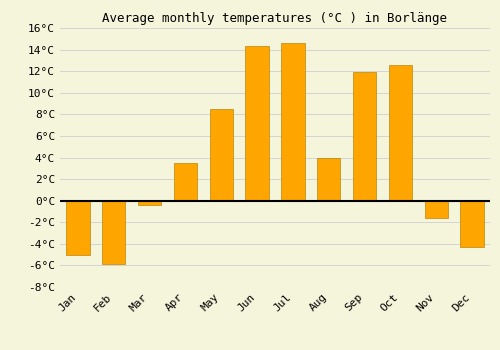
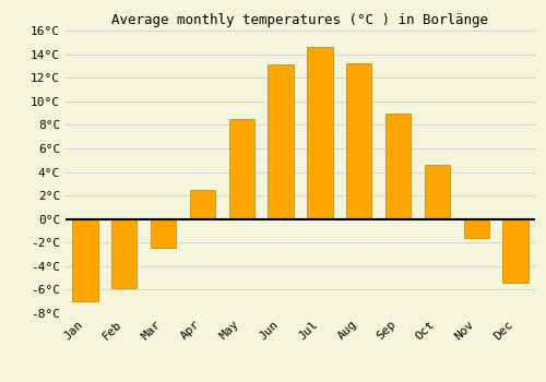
Jan: -5.0°C -> -7.0°C
Mar: -0.4°C -> -2.4°C
Apr: 3.5°C -> 2.5°C
Jun: 14.3°C -> 13.1°C
Aug: 4.0°C -> 13.2°C
Sep: 11.9°C -> 9.0°C
Oct: 12.6°C -> 4.6°C
Dec: -4.3°C -> -5.4°C
